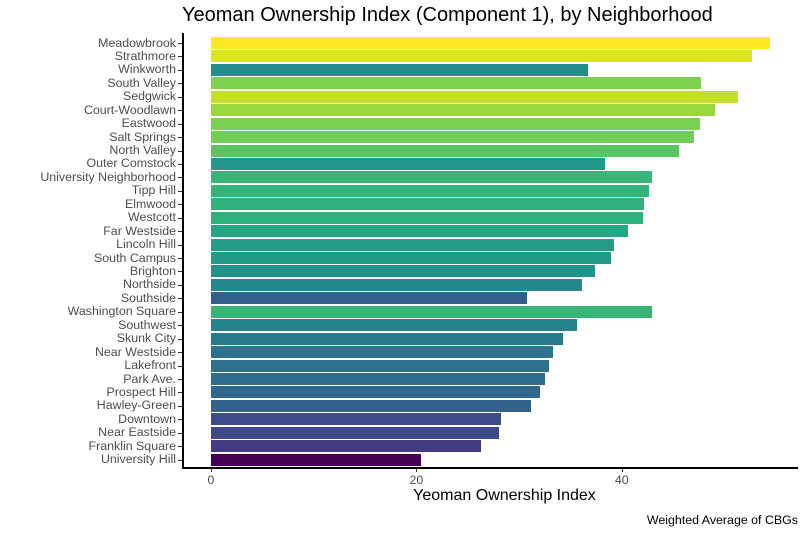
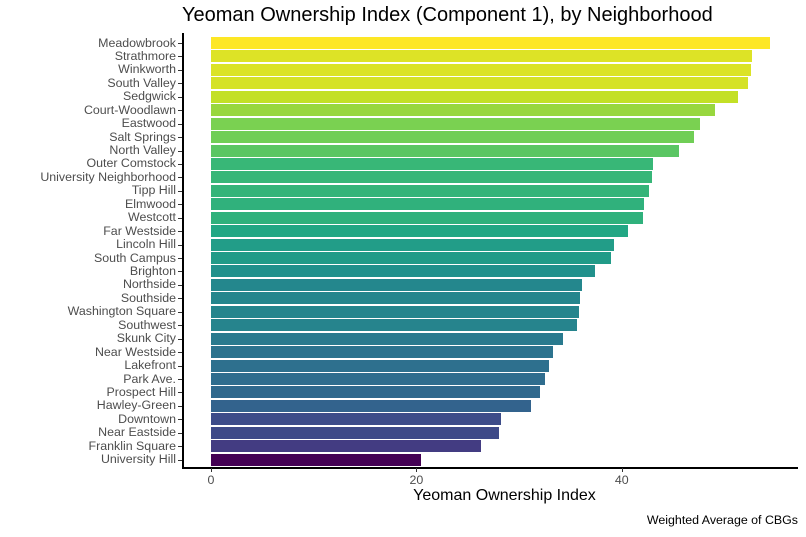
Winkworth: 36.7 -> 52.6
South Valley: 47.7 -> 52.3
Outer Comstock: 38.4 -> 43.0
Southside: 30.8 -> 35.9
Washington Square: 42.9 -> 35.8
